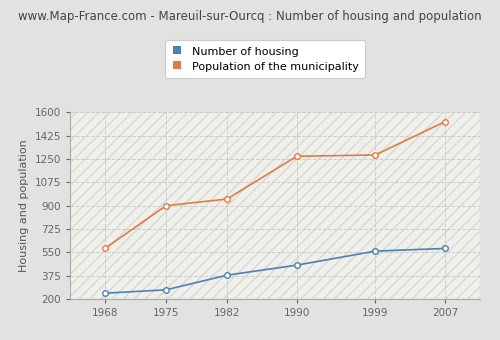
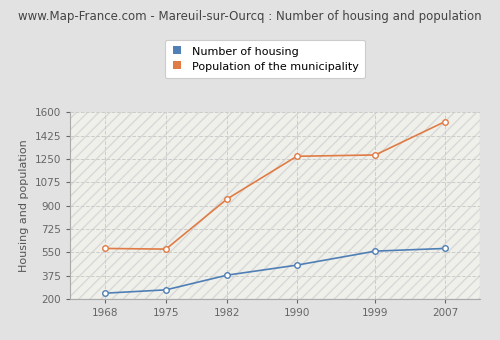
Population of the municipality/1975: 900 -> 580
